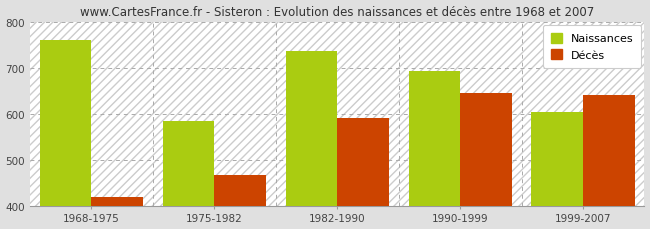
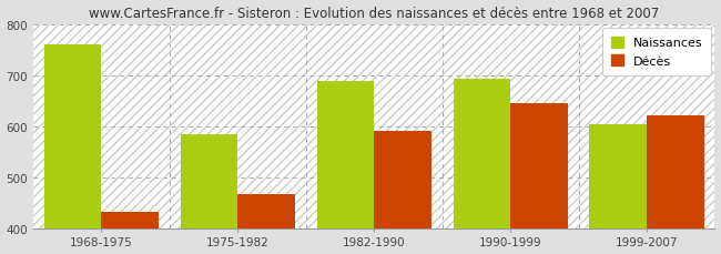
Décès/1968-1975: 420 -> 432
Naissances/1982-1990: 735 -> 688
Décès/1999-2007: 640 -> 622
